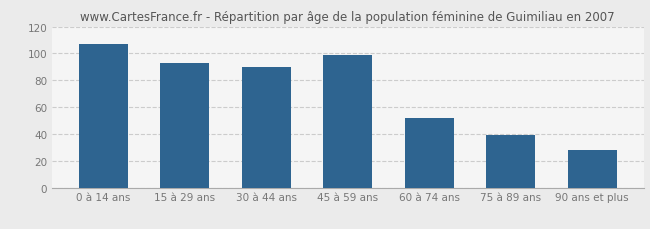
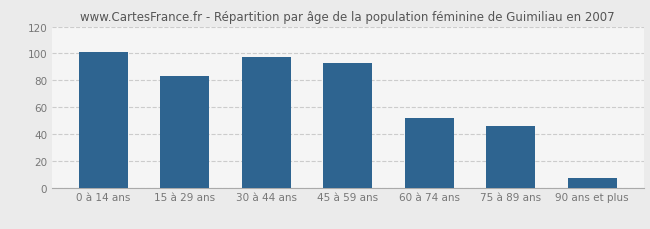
0 à 14 ans: 107 -> 101
15 à 29 ans: 93 -> 83
30 à 44 ans: 90 -> 97
45 à 59 ans: 99 -> 93
75 à 89 ans: 39 -> 46
90 ans et plus: 28 -> 7
